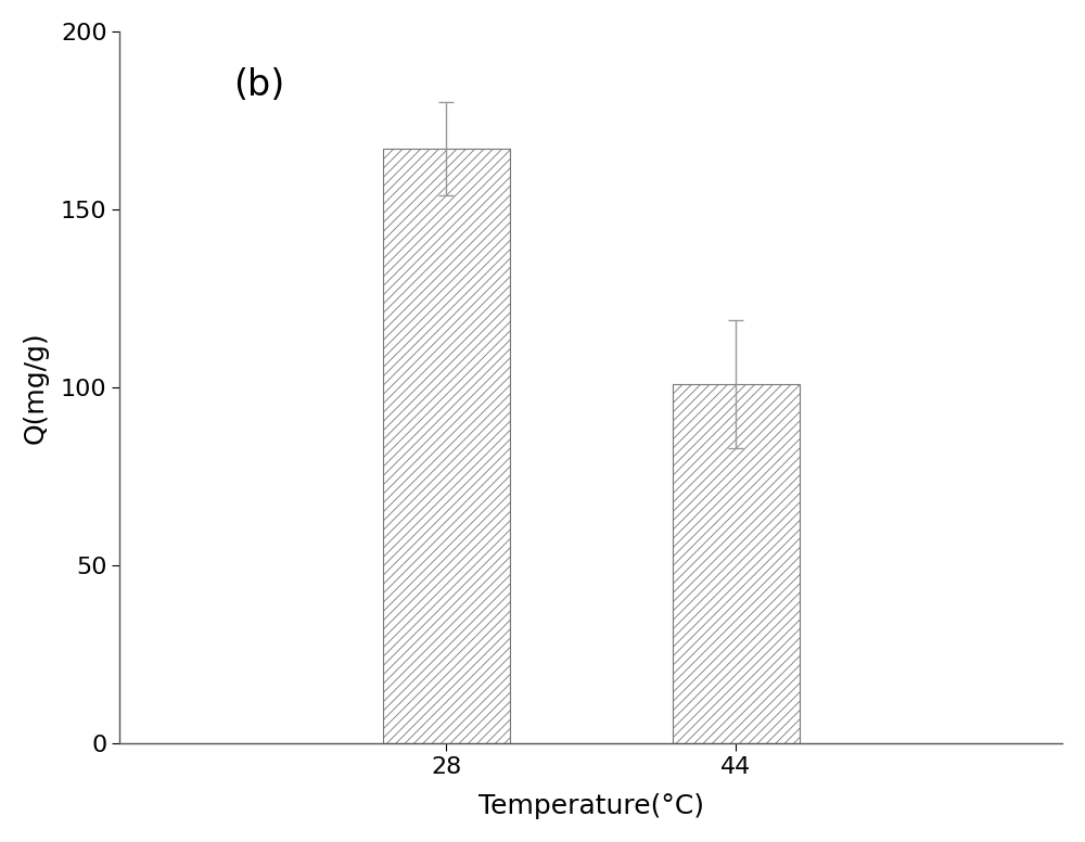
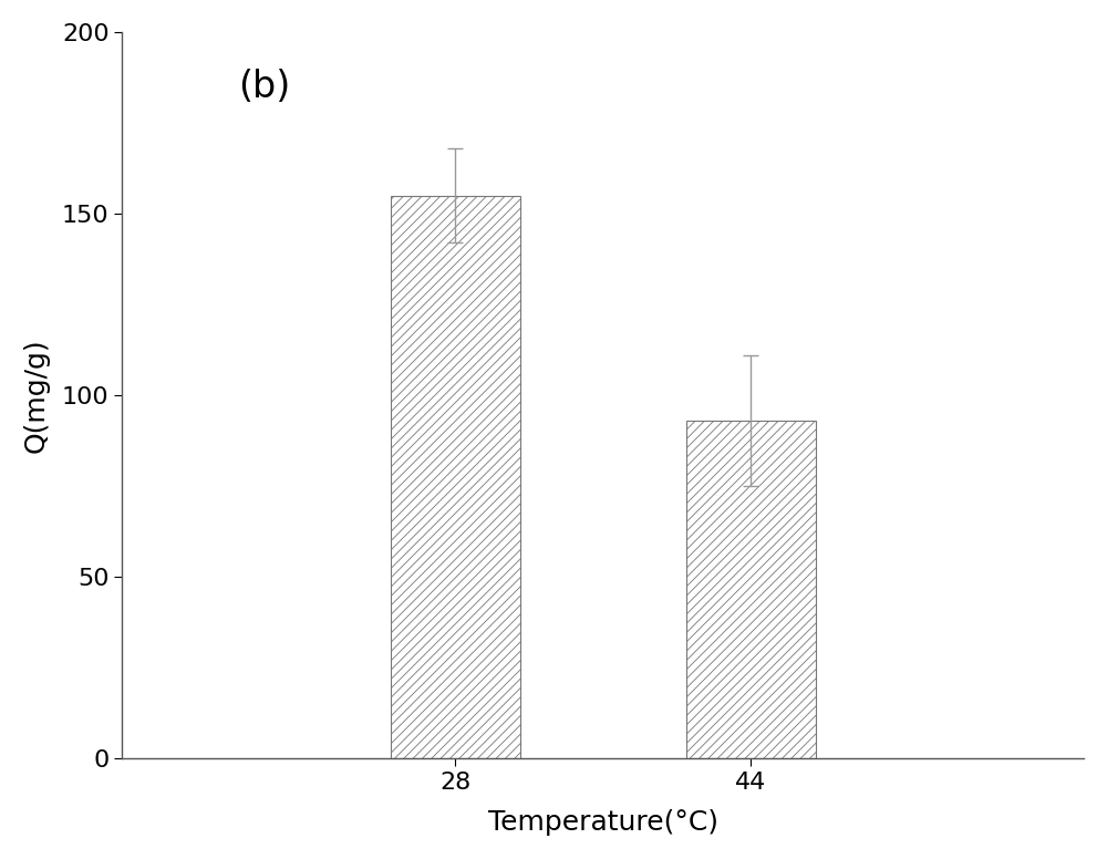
28: 167 -> 155
44: 101 -> 93
